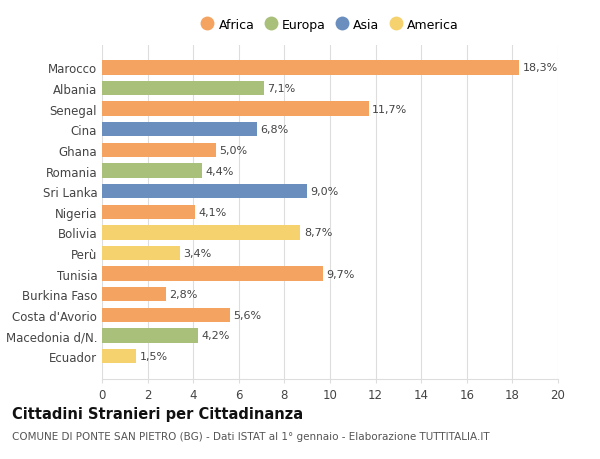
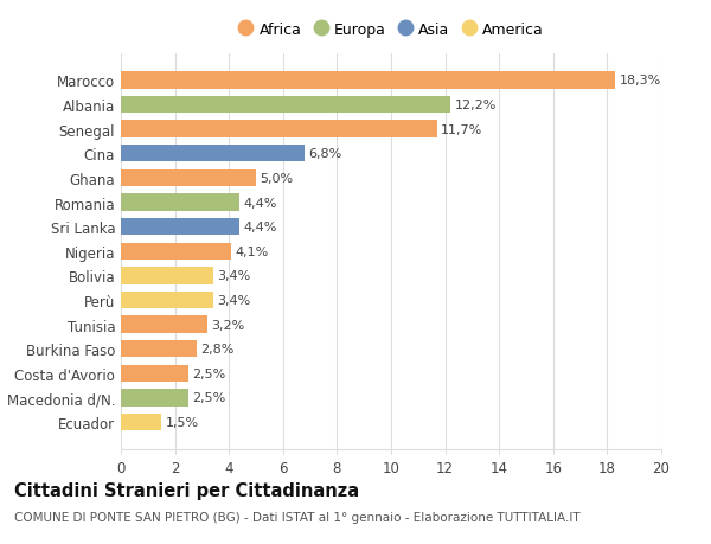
Albania: 7,1% -> 12,2%
Sri Lanka: 9,0% -> 4,4%
Bolivia: 8,7% -> 3,4%
Tunisia: 9,7% -> 3,2%
Costa d'Avorio: 5,6% -> 2,5%
Macedonia d/N.: 4,2% -> 2,5%
